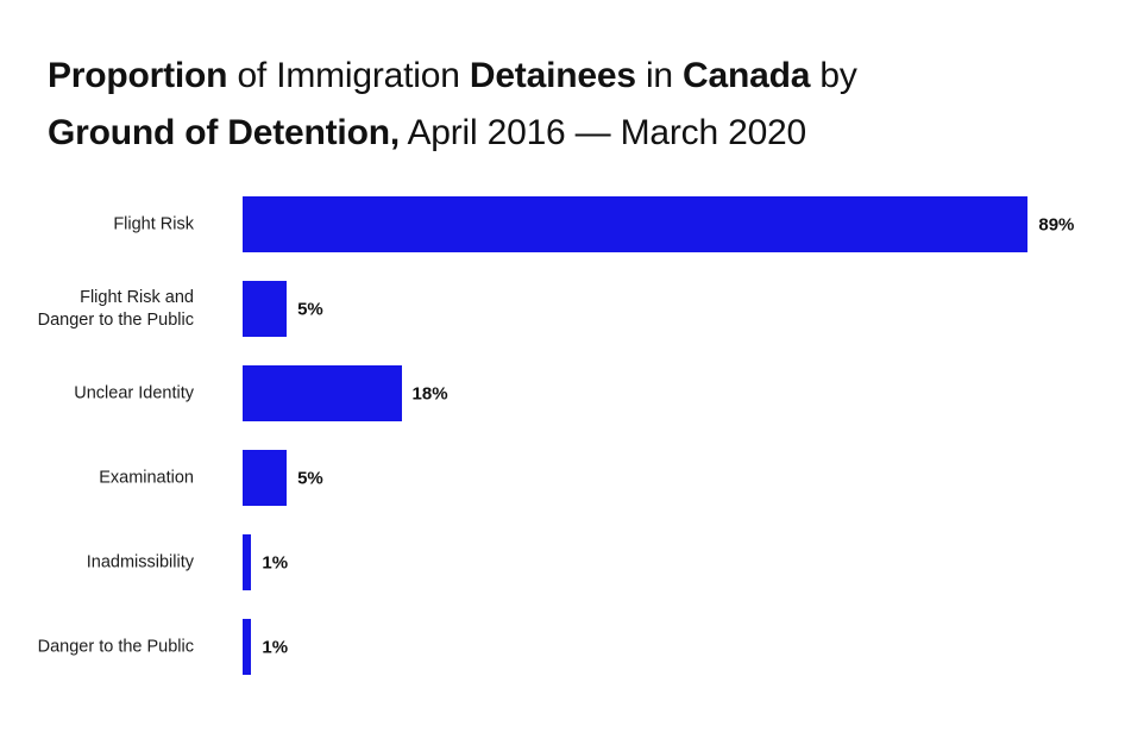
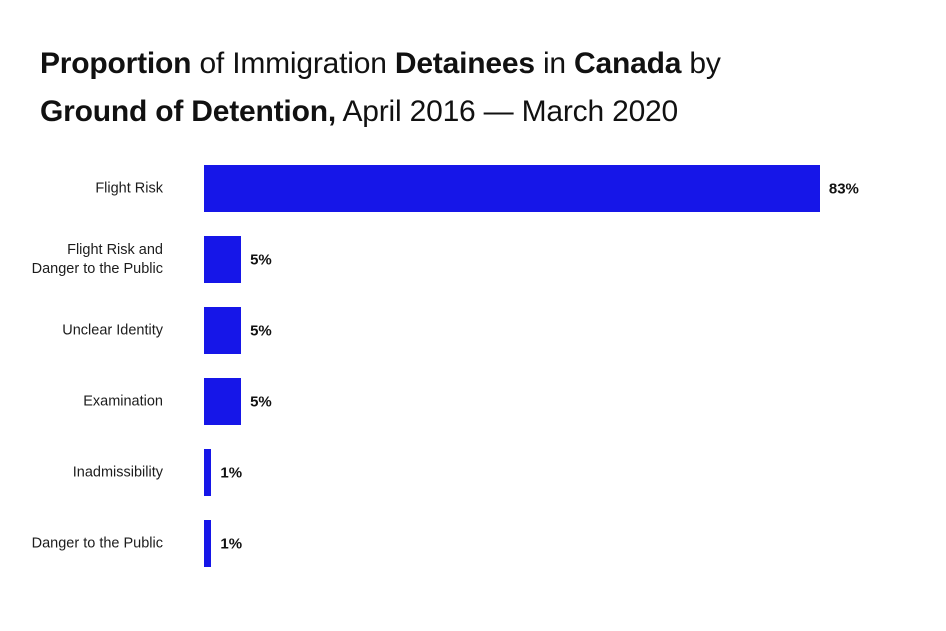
Flight Risk: 89% -> 83%
Unclear Identity: 18% -> 5%
